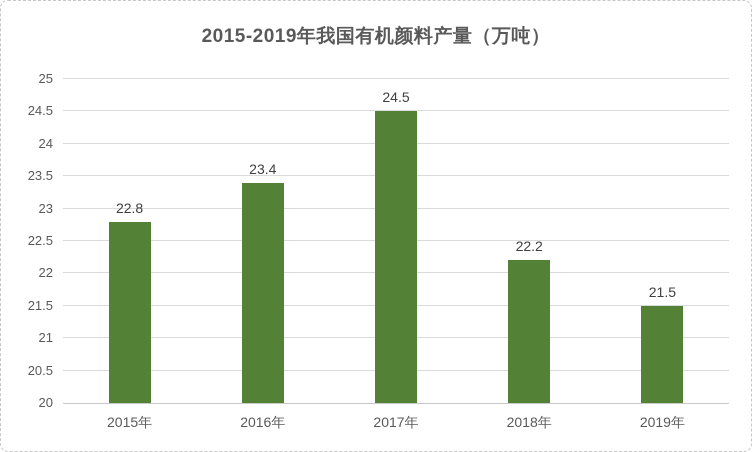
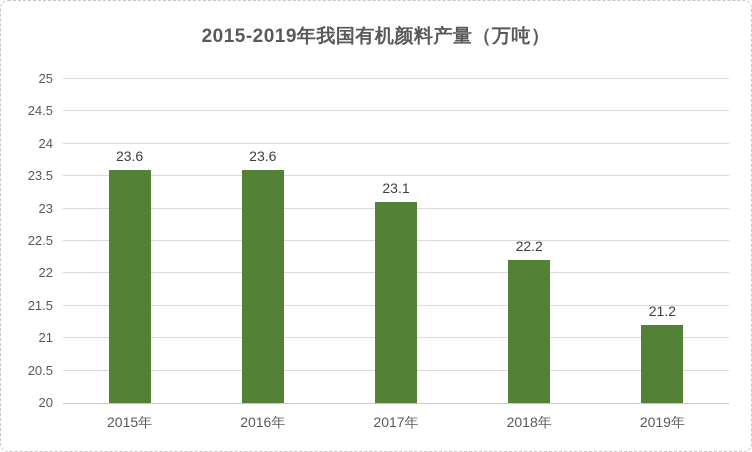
2015年: 22.8 -> 23.6
2016年: 23.4 -> 23.6
2017年: 24.5 -> 23.1
2019年: 21.5 -> 21.2
